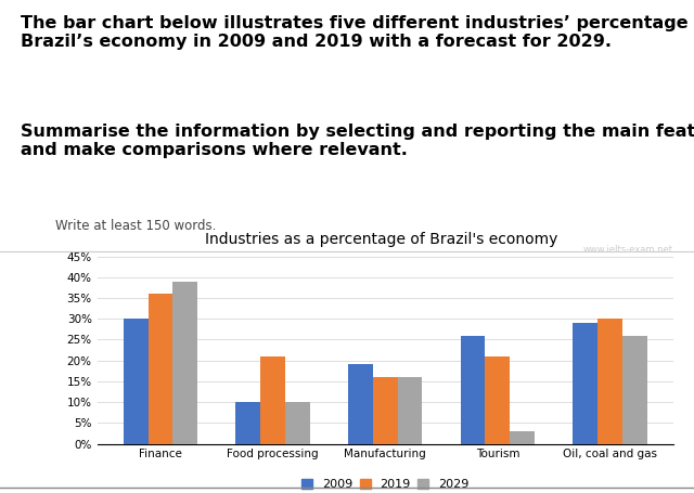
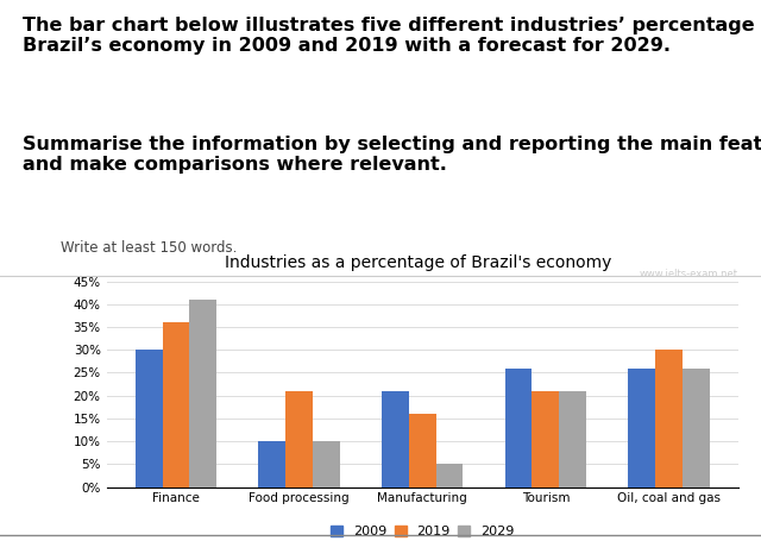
2029/Finance: 39% -> 41%
2009/Manufacturing: 19% -> 21%
2029/Manufacturing: 16% -> 5%
2029/Tourism: 3% -> 21%
2009/Oil, coal and gas: 29% -> 26%
